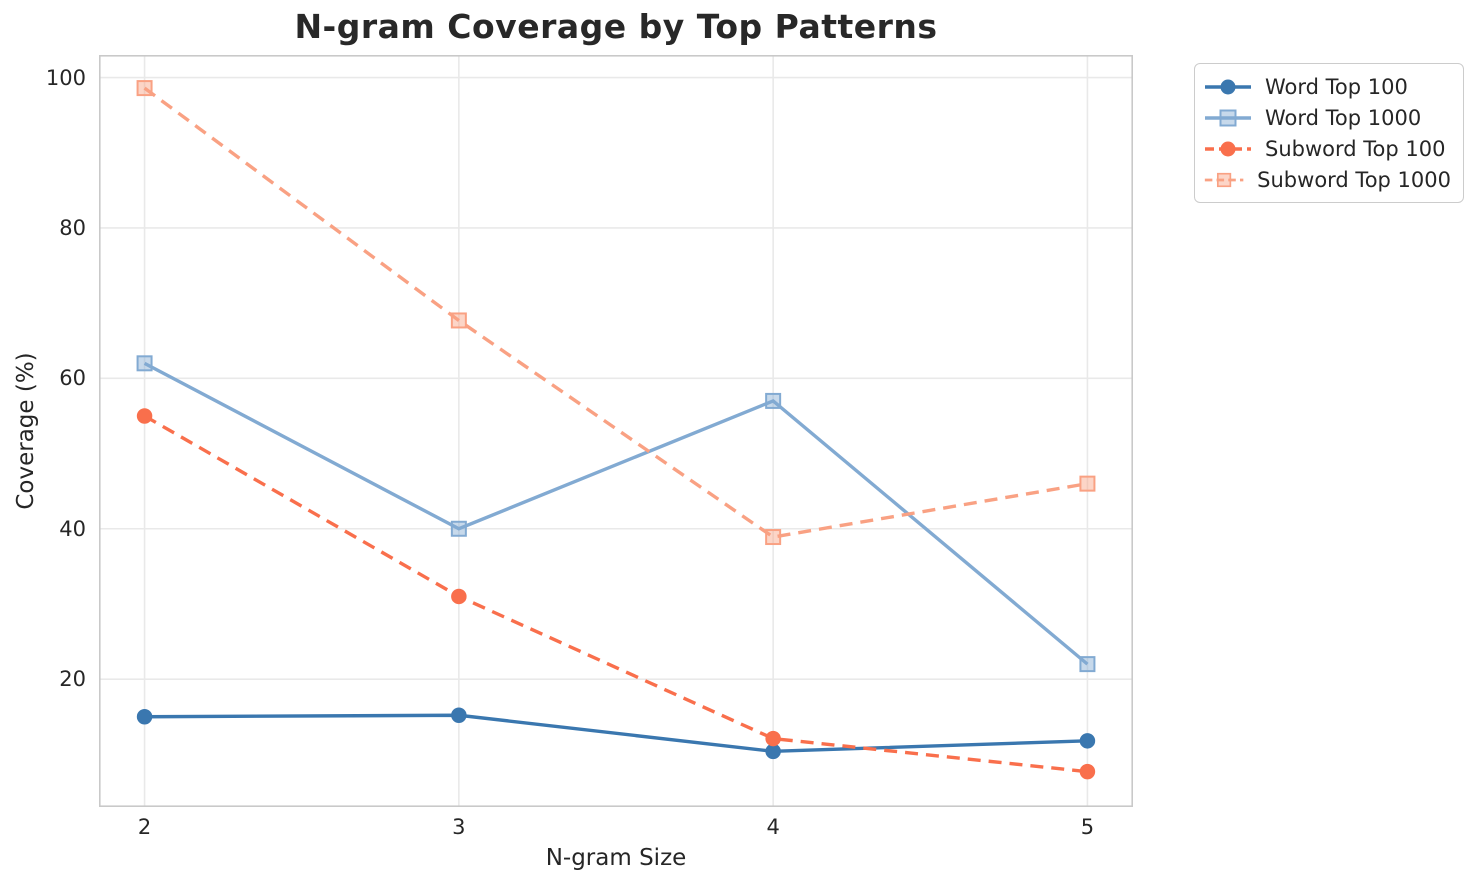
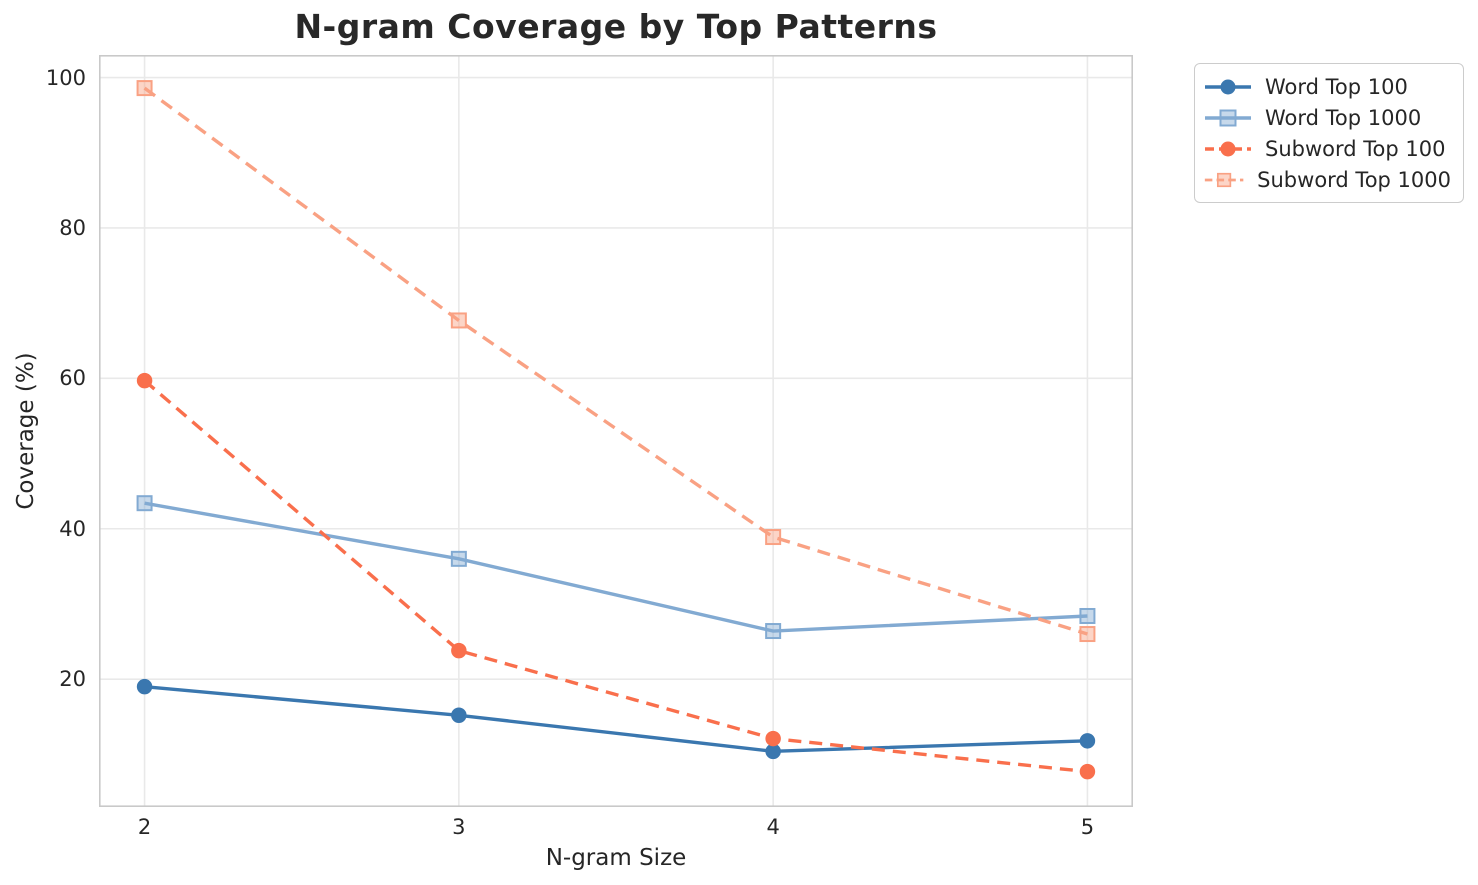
Word Top 100/2: 15 -> 19
Word Top 1000/2: 62 -> 43
Subword Top 100/2: 55 -> 60
Word Top 1000/3: 40 -> 36
Subword Top 100/3: 31 -> 24
Word Top 1000/4: 57 -> 26
Word Top 1000/5: 22 -> 28
Subword Top 1000/5: 46 -> 26
